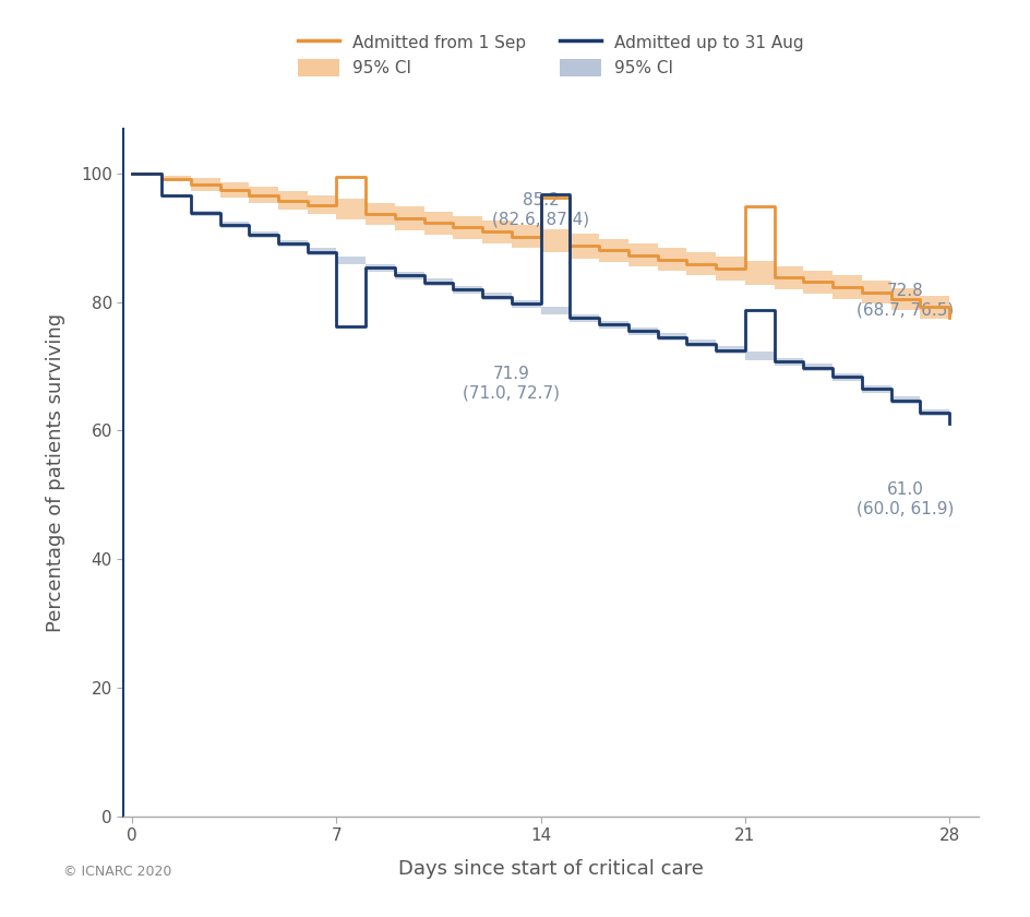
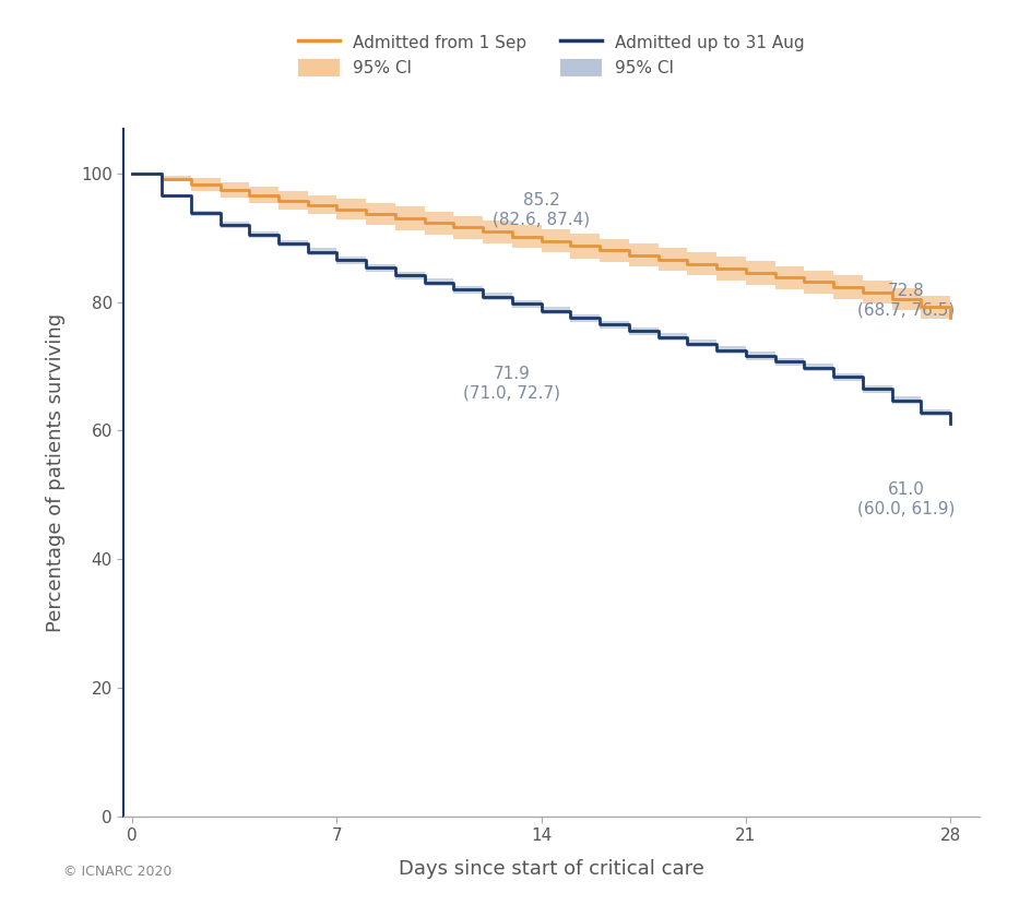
Admitted from 1 Sep/7: 99.4 -> 94.4
Admitted up to 31 Aug/7: 76.2 -> 86.5
Admitted from 1 Sep/14: 96.2 -> 89.5
Admitted up to 31 Aug/14: 96.8 -> 78.6
Admitted from 1 Sep/21: 94.8 -> 84.5
Admitted up to 31 Aug/21: 78.8 -> 71.6
